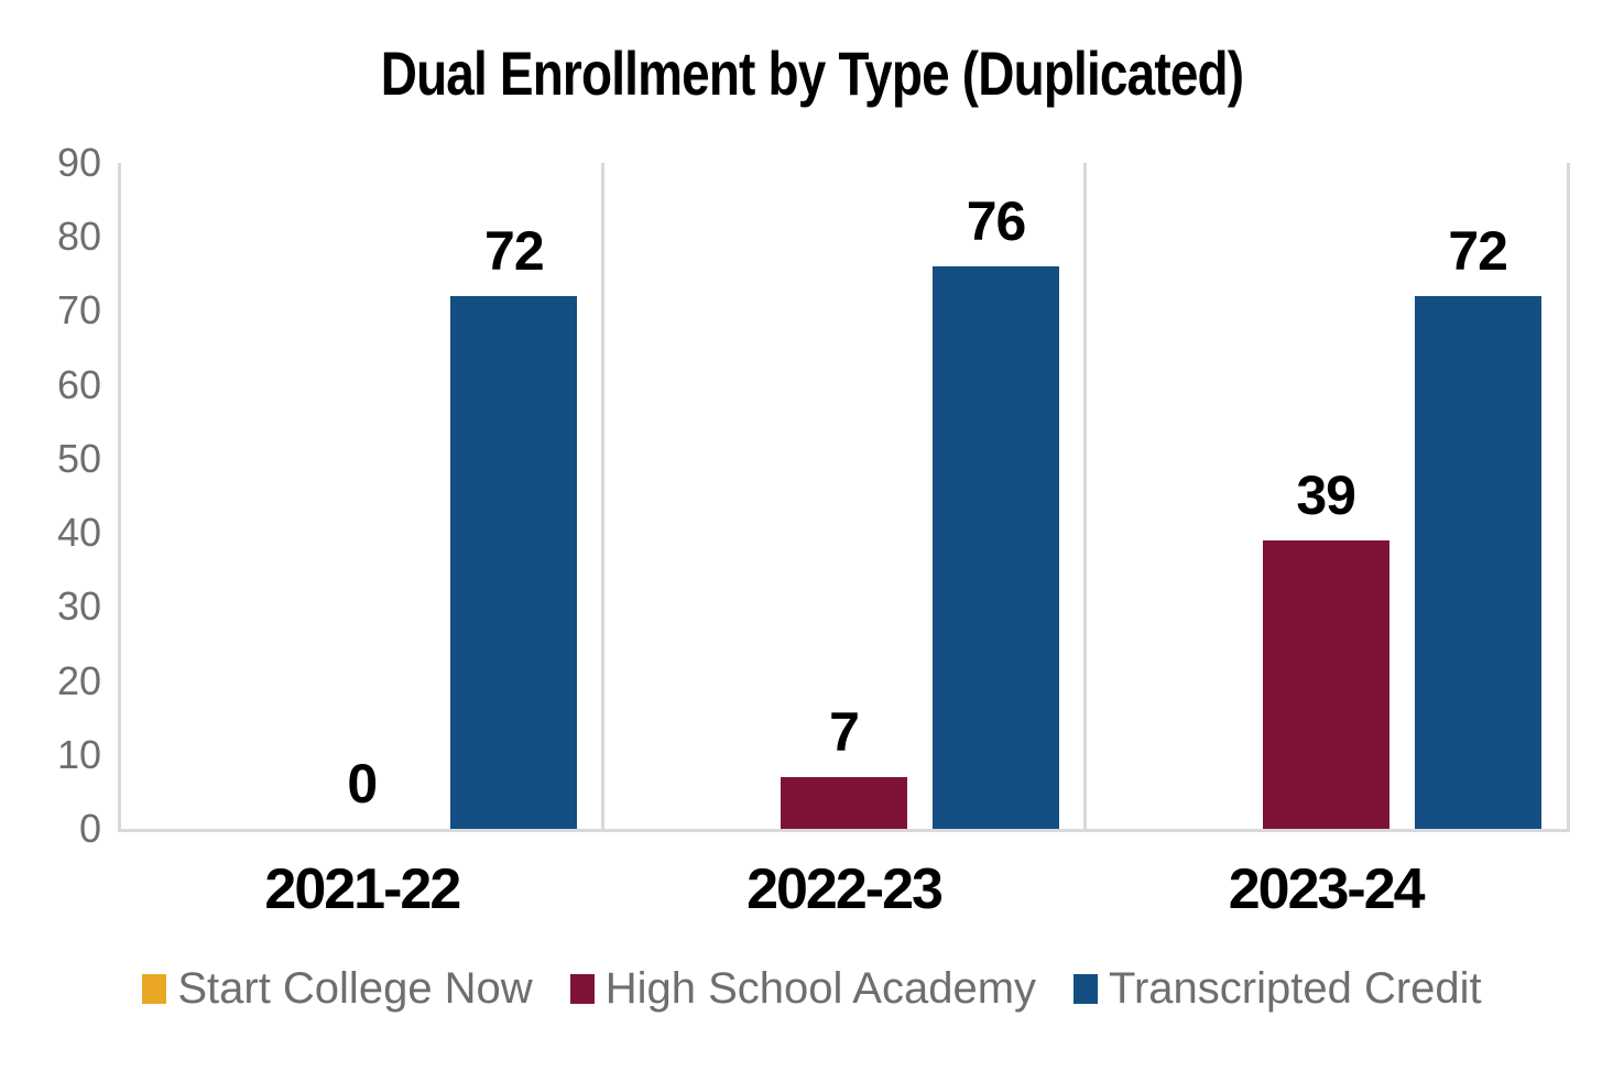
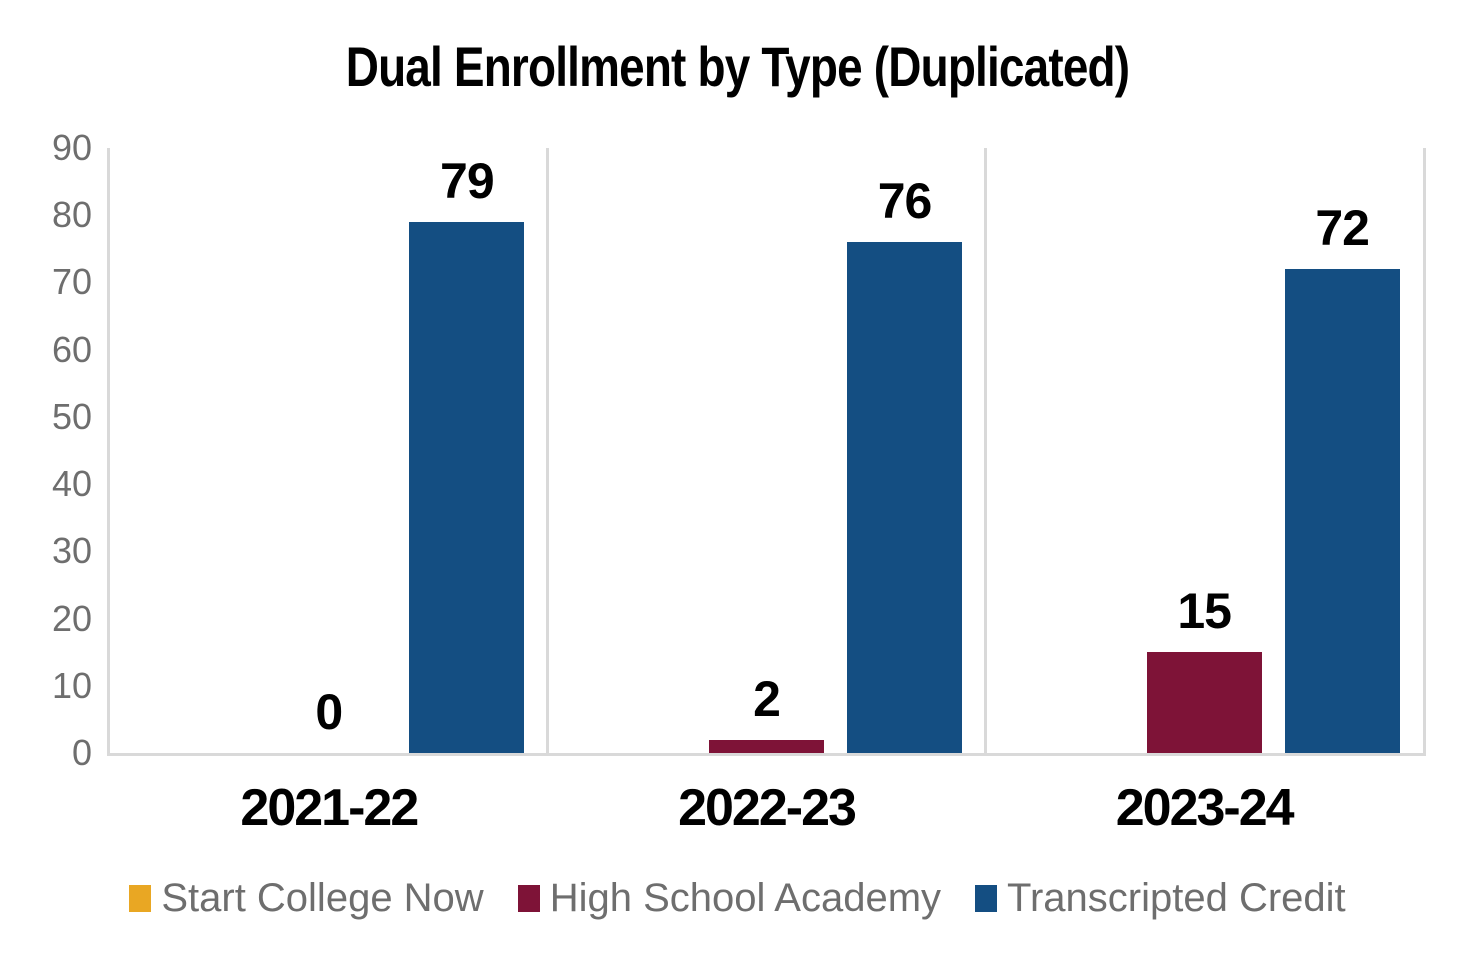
Transcripted Credit/2021-22: 72 -> 79
High School Academy/2022-23: 7 -> 2
High School Academy/2023-24: 39 -> 15
